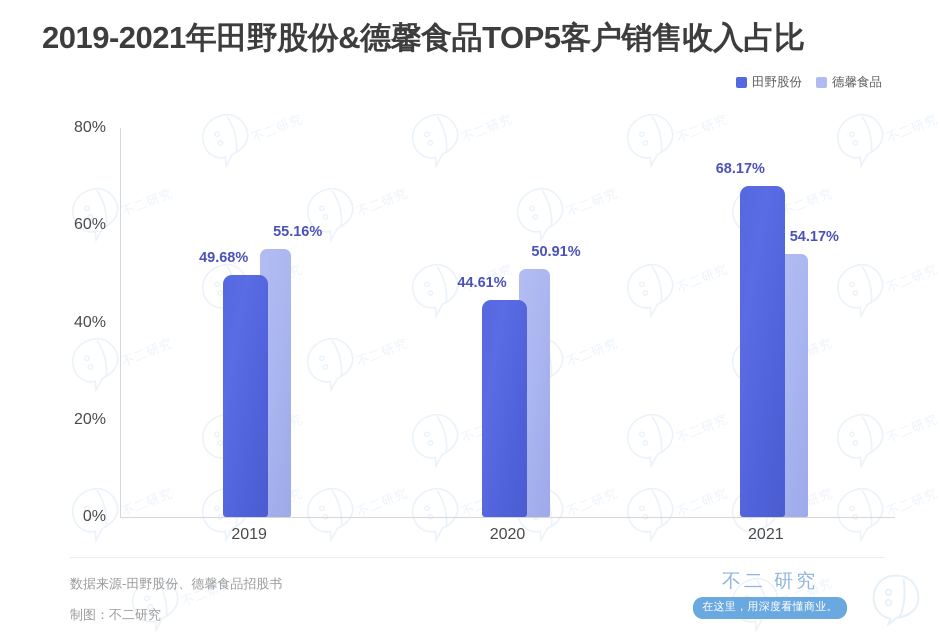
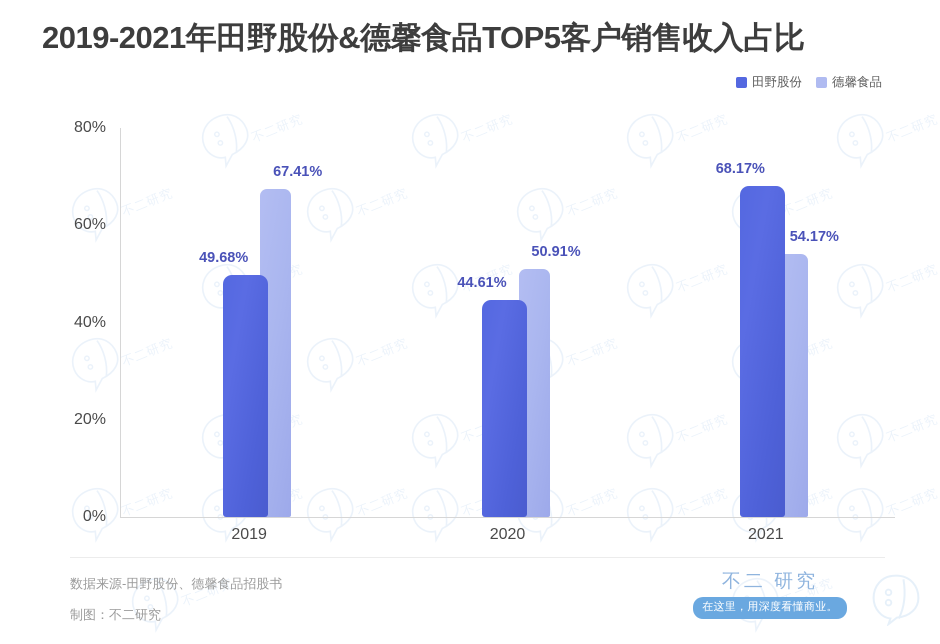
德馨食品/2019: 55.16% -> 67.41%
